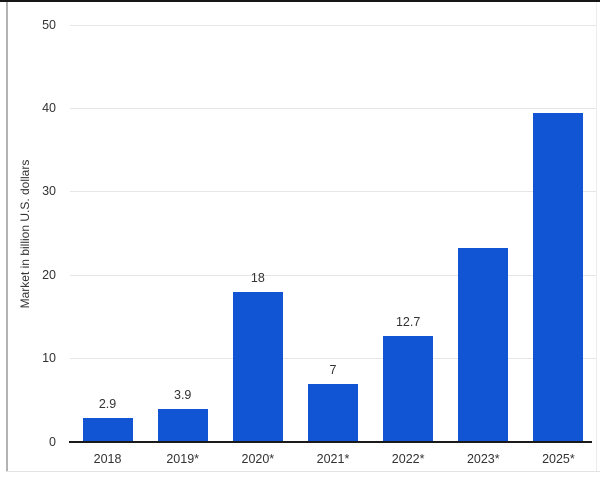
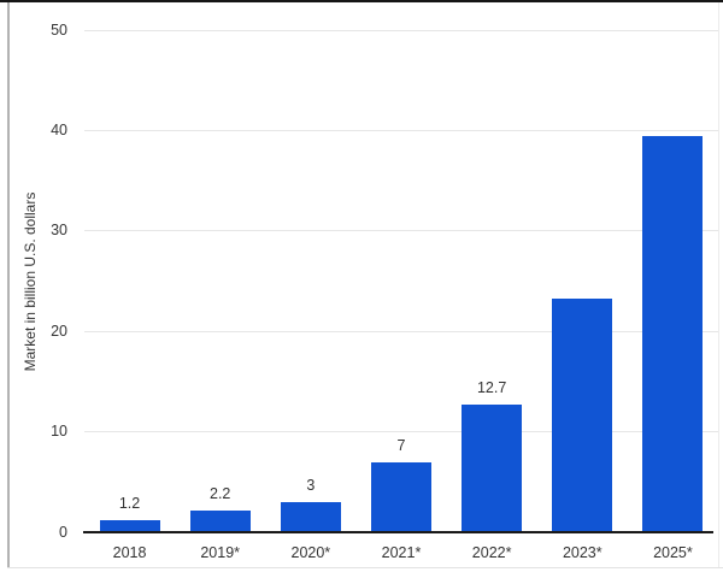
2018: 2.9 -> 1.2
2019*: 3.9 -> 2.2
2020*: 18 -> 3
